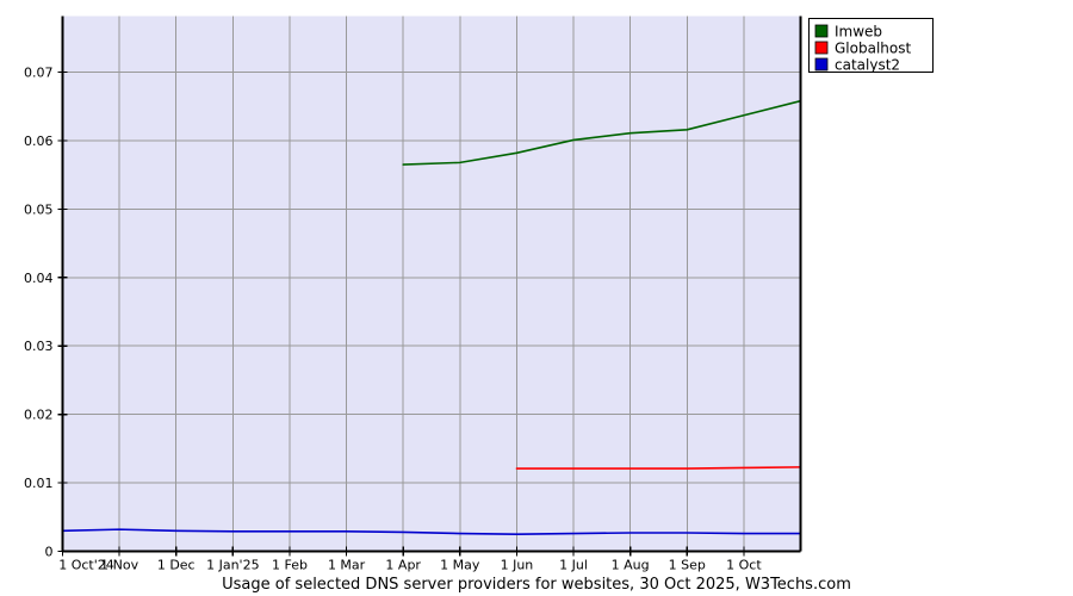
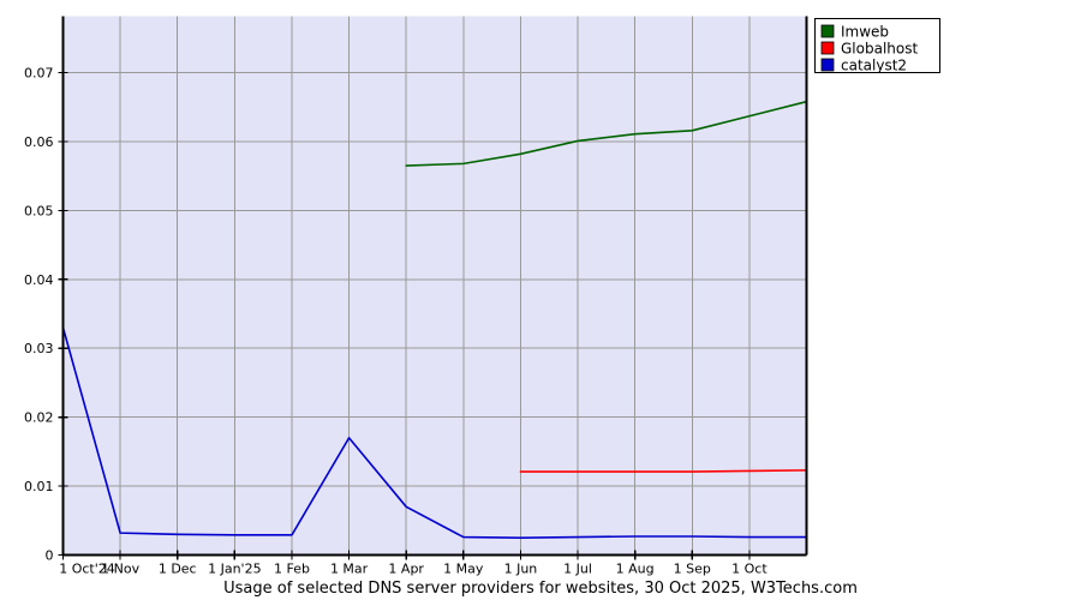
catalyst2/1 Oct'24: 0.003 -> 0.033
catalyst2/1 Mar: 0.003 -> 0.017
catalyst2/1 Apr: 0.003 -> 0.007
